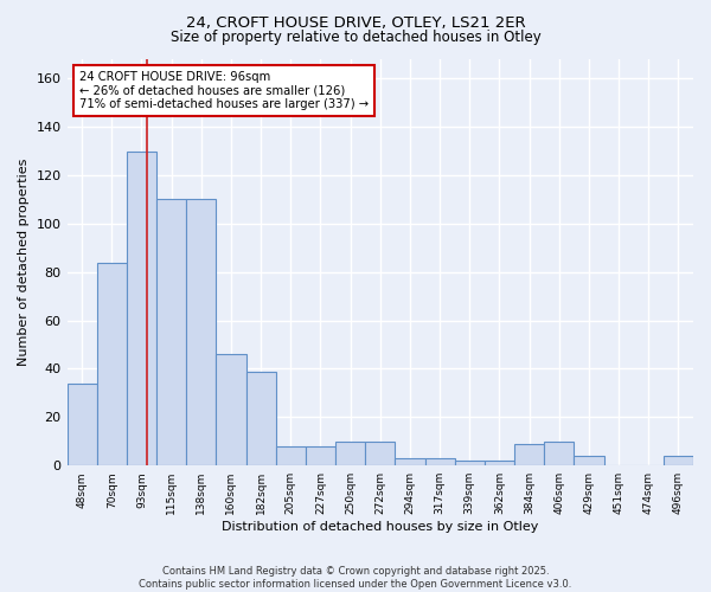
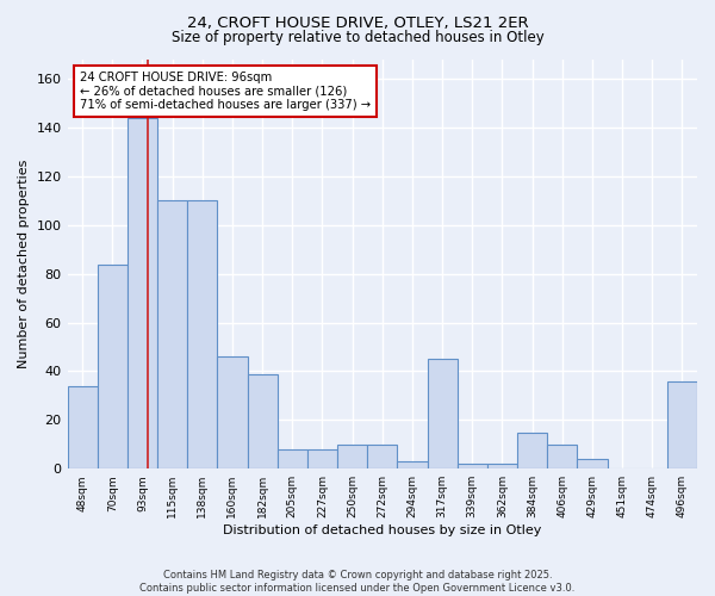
93sqm: 130 -> 144
317sqm: 3 -> 45
384sqm: 9 -> 15
496sqm: 4 -> 36
